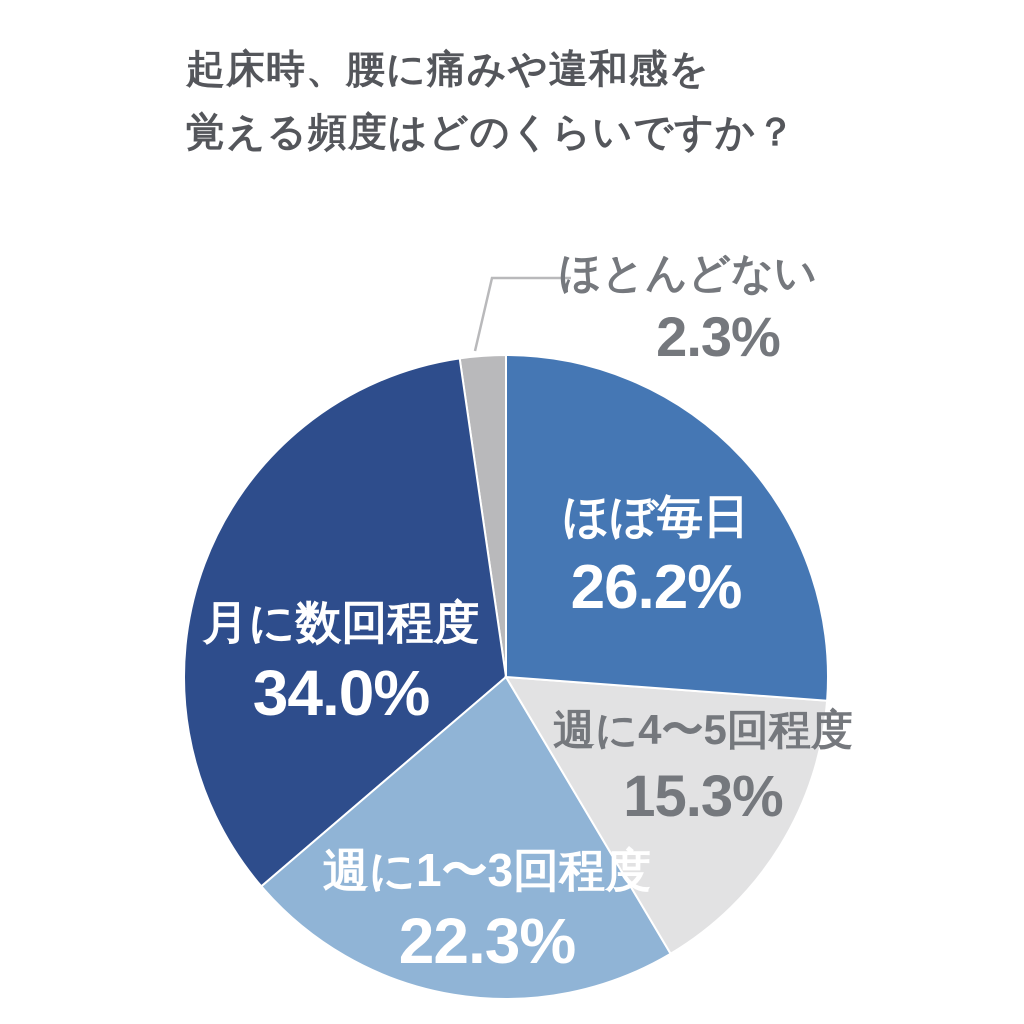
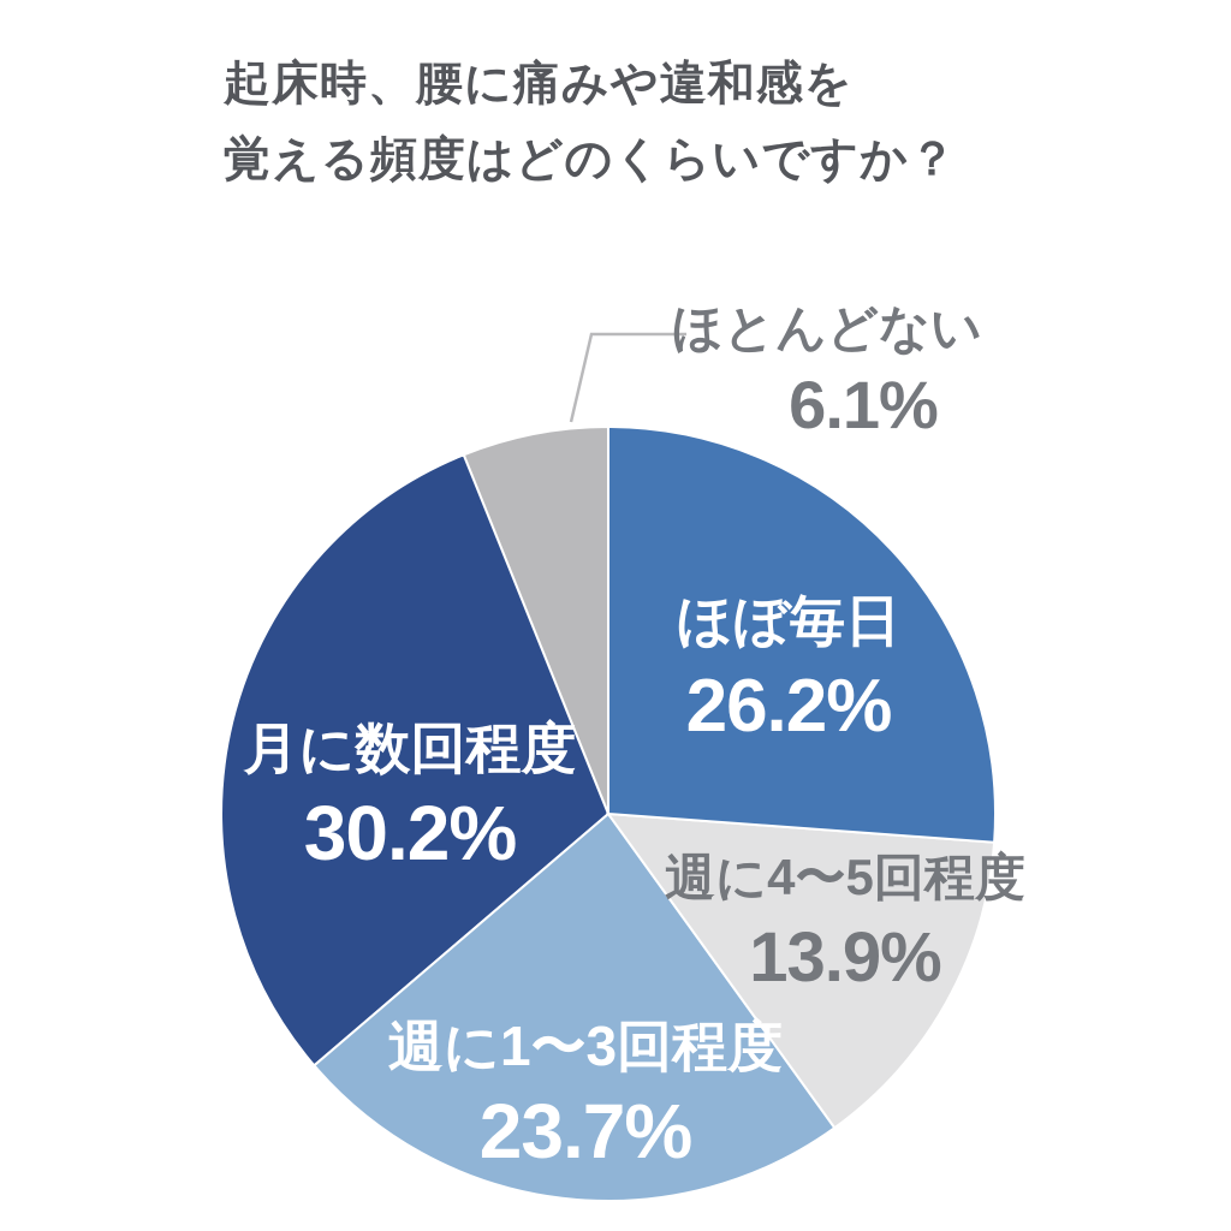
週に4〜5回程度: 15.3% -> 13.9%
週に1〜3回程度: 22.3% -> 23.7%
月に数回程度: 34.0% -> 30.2%
ほとんどない: 2.3% -> 6.1%
